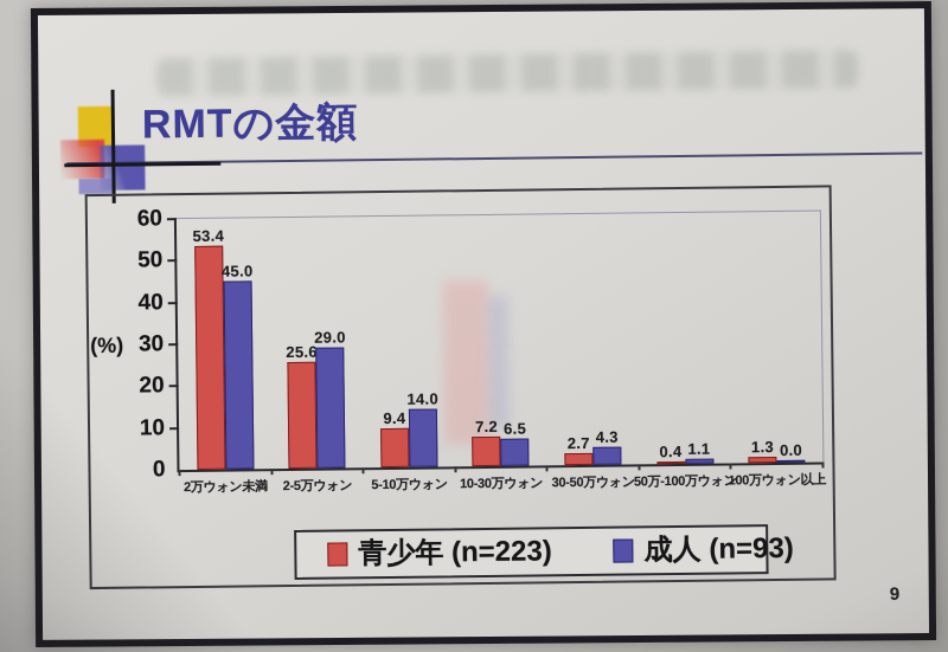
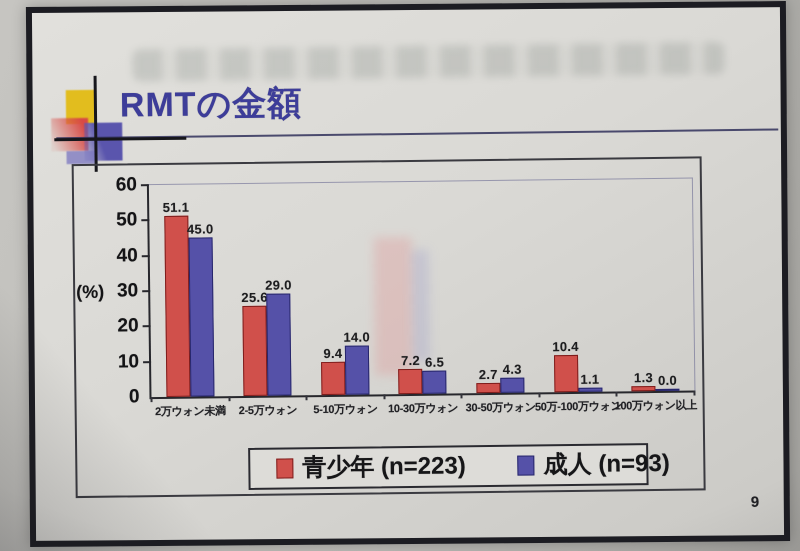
青少年 (n=223)/2万ウォン未満: 53.4 -> 51.1
青少年 (n=223)/50万-100万ウォン: 0.4 -> 10.4
